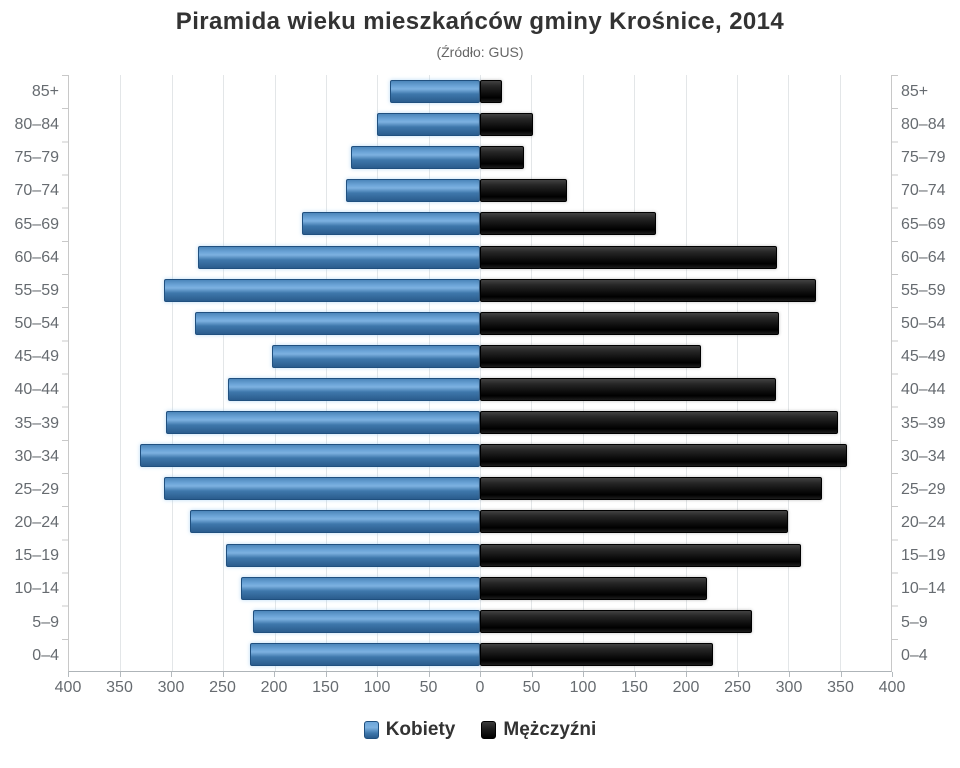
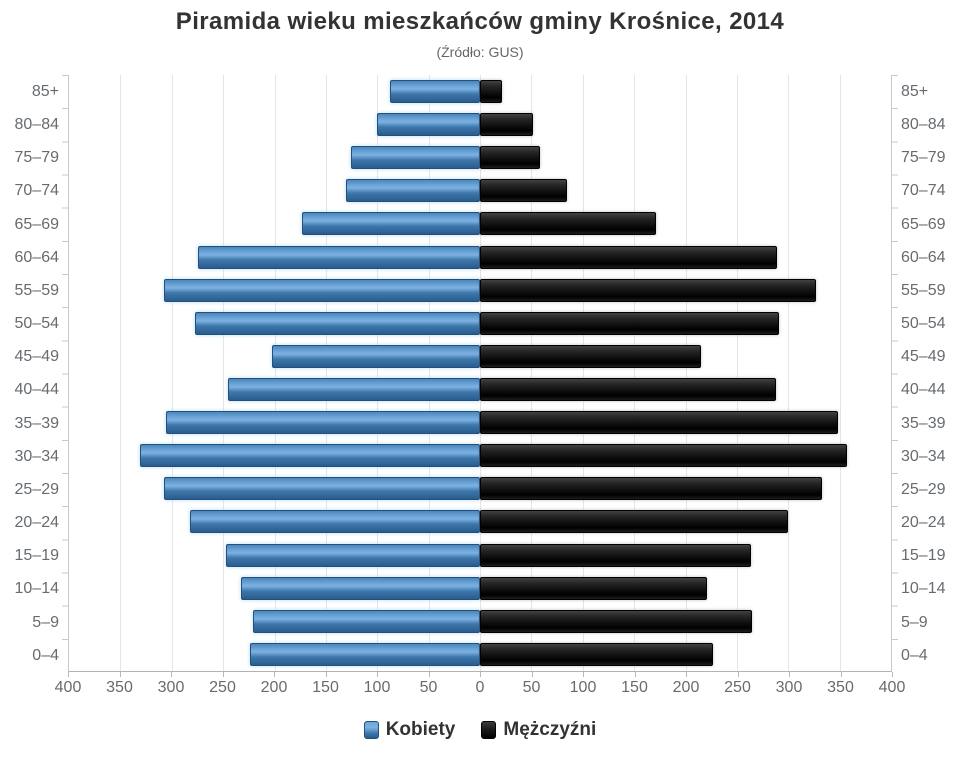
Mężczyźni/75–79: 43 -> 58
Mężczyźni/15–19: 312 -> 264
